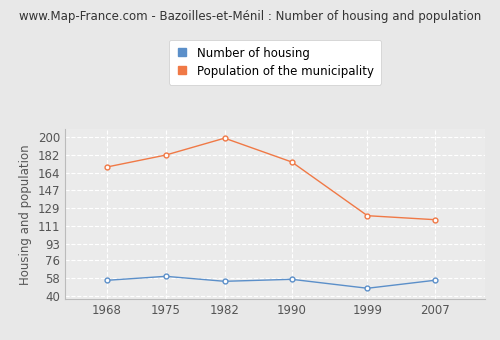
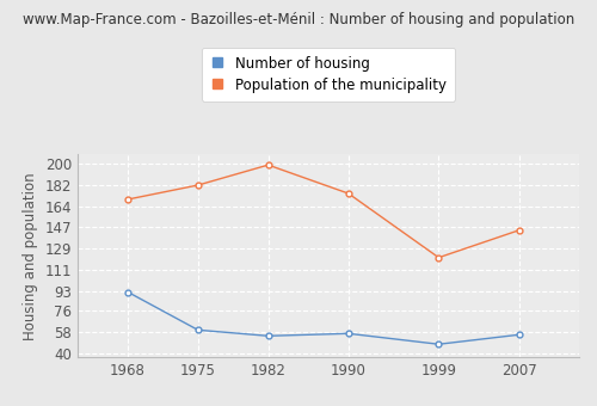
Number of housing/1968: 56 -> 92
Population of the municipality/2007: 117 -> 144
